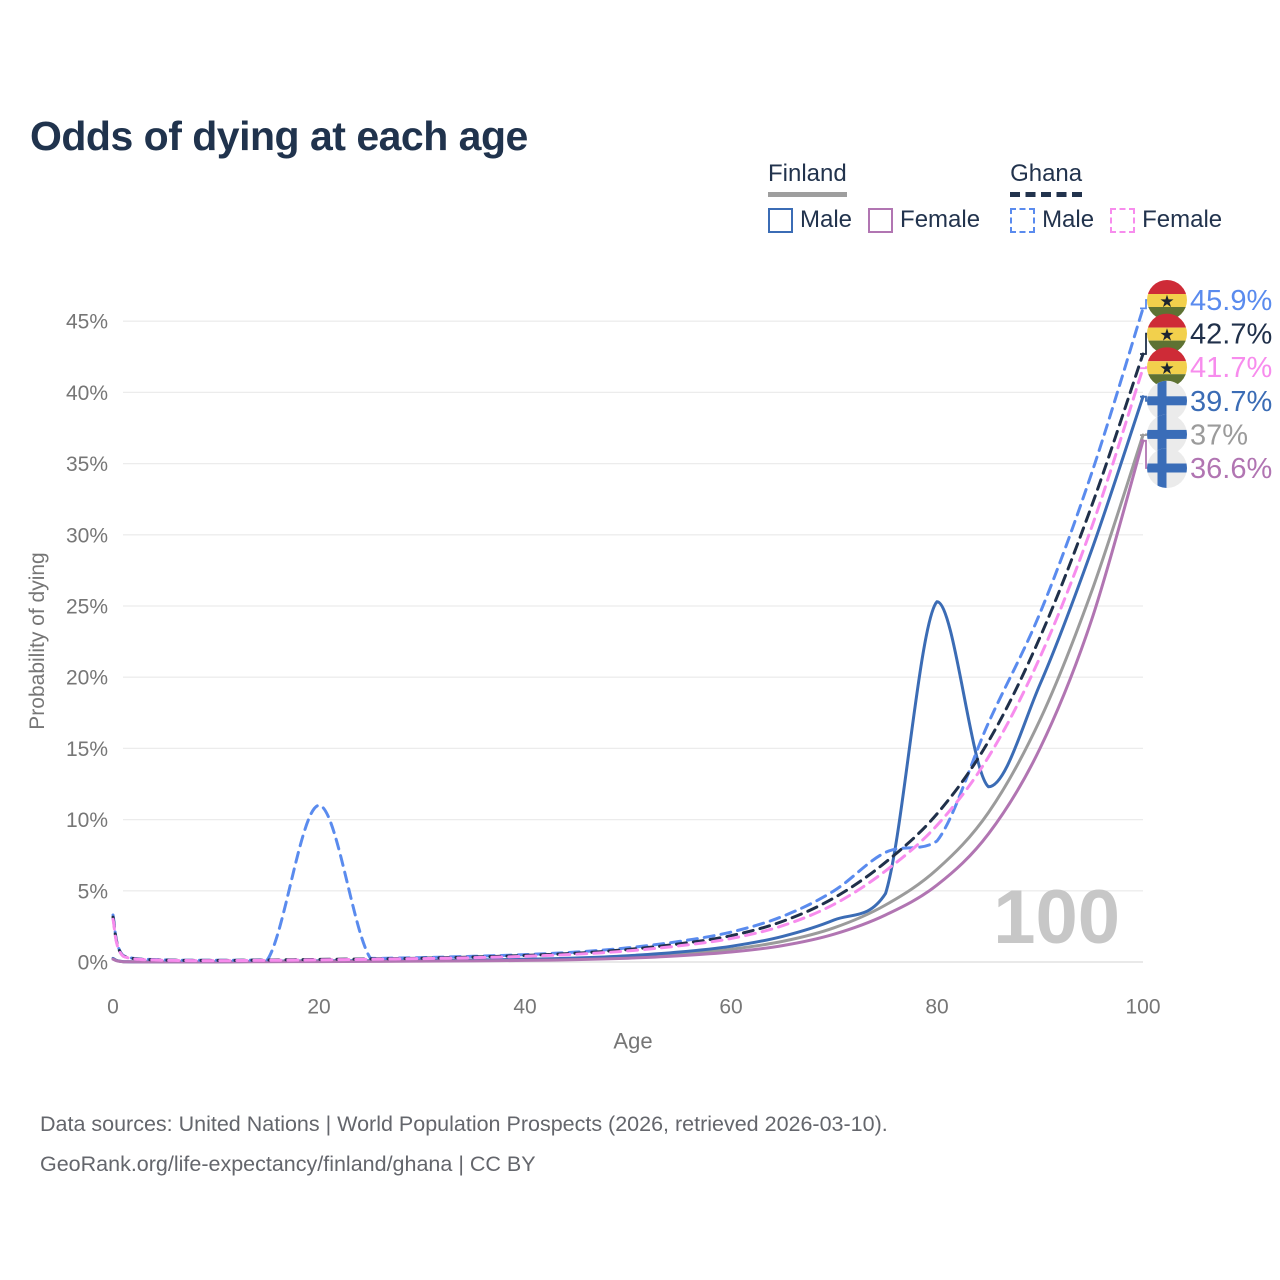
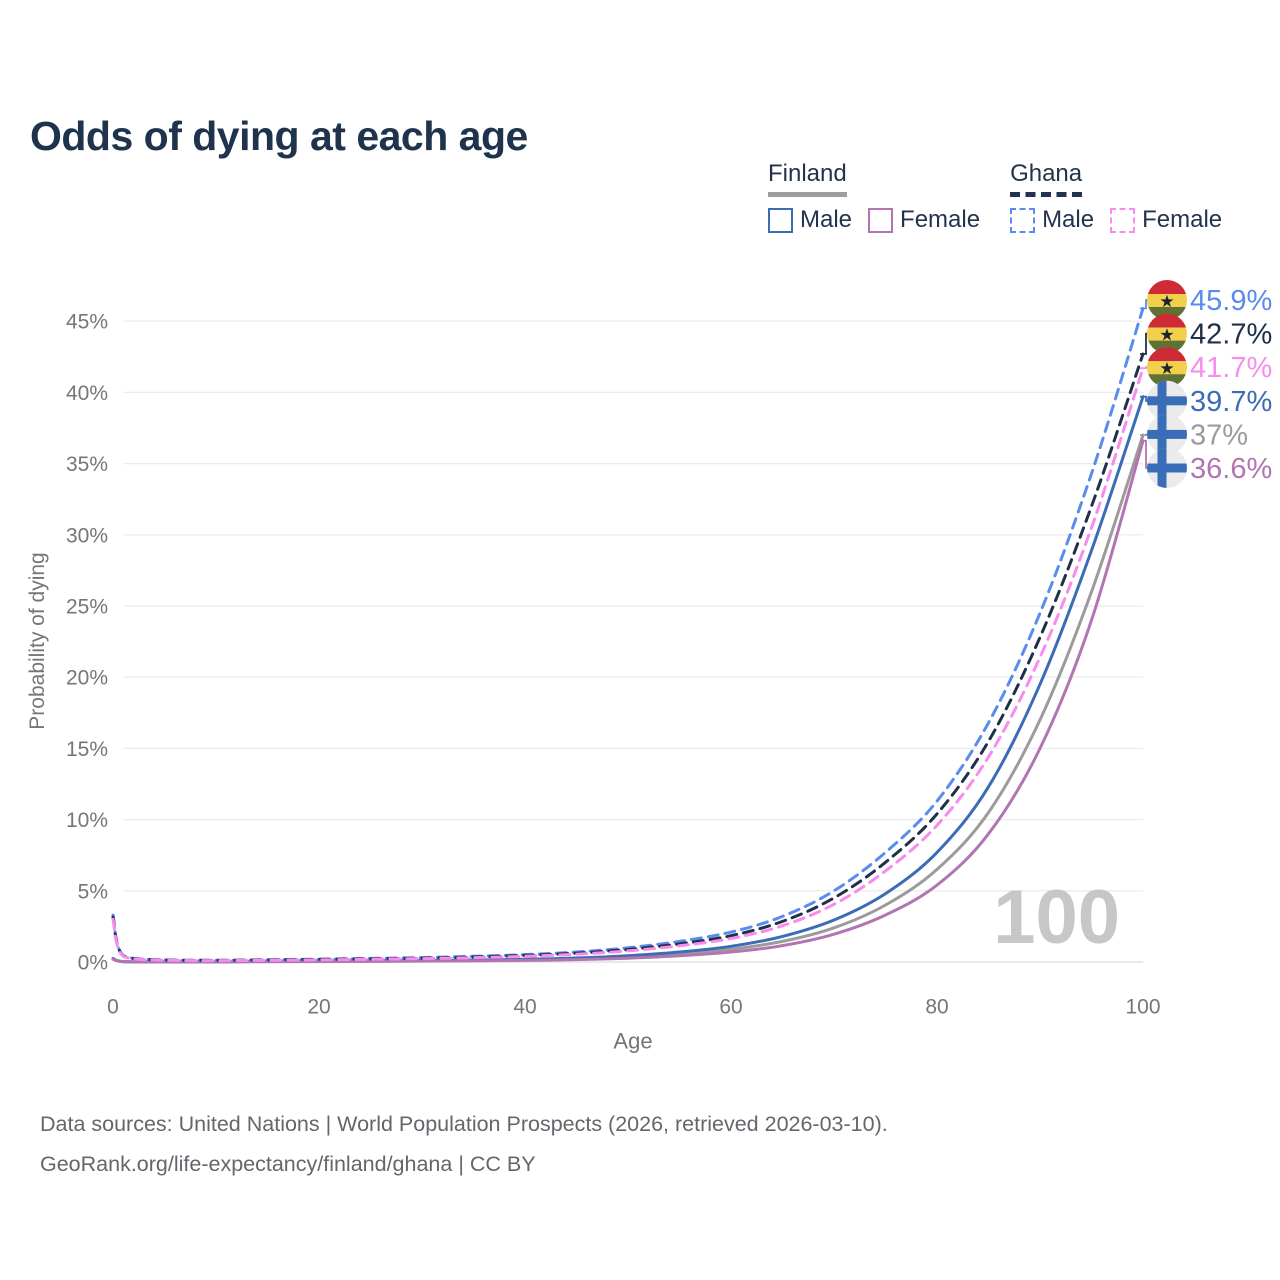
Ghana Male/20: 11.0% -> 0.2%
Finland Male/80: 25.3% -> 7.7%
Ghana Male/80: 8.5% -> 11.3%
